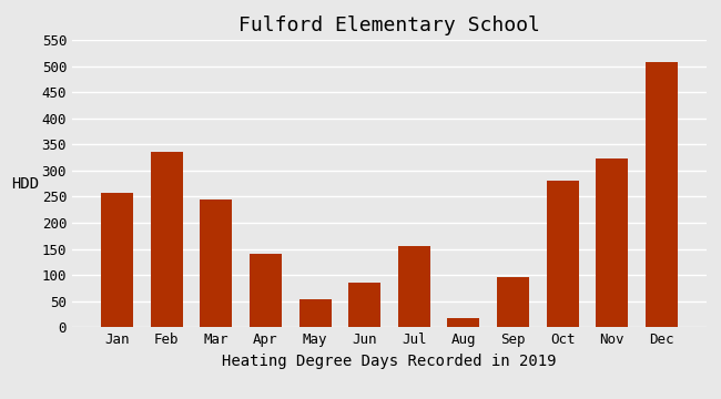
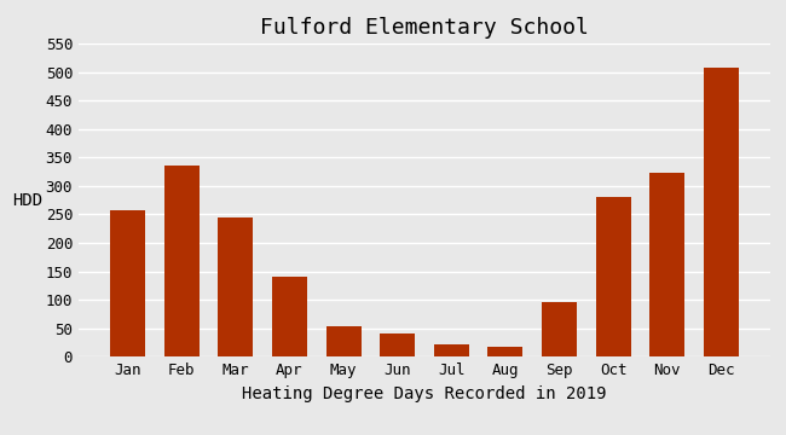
Jun: 85 -> 40
Jul: 155 -> 22
